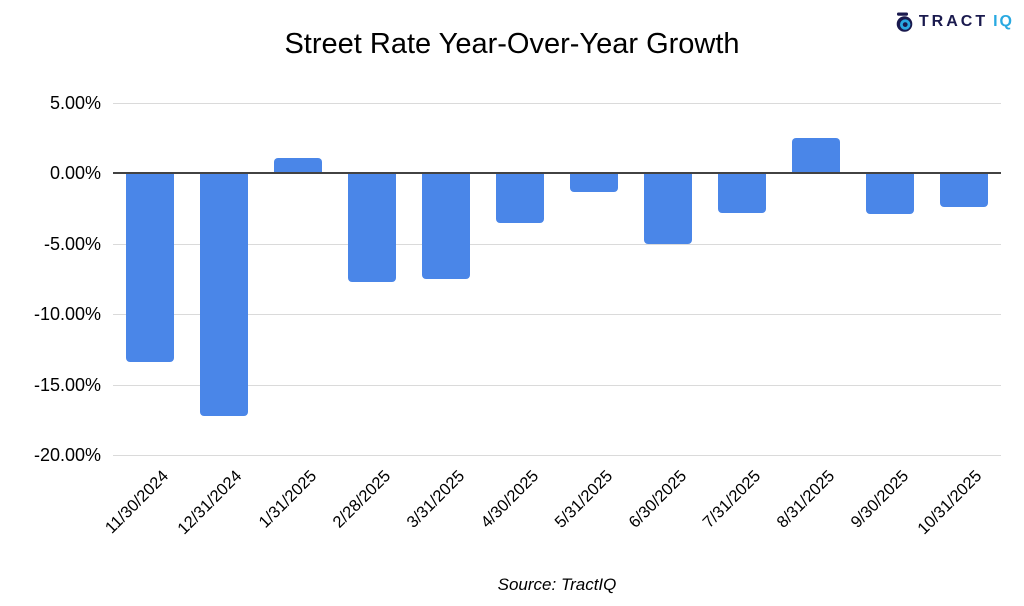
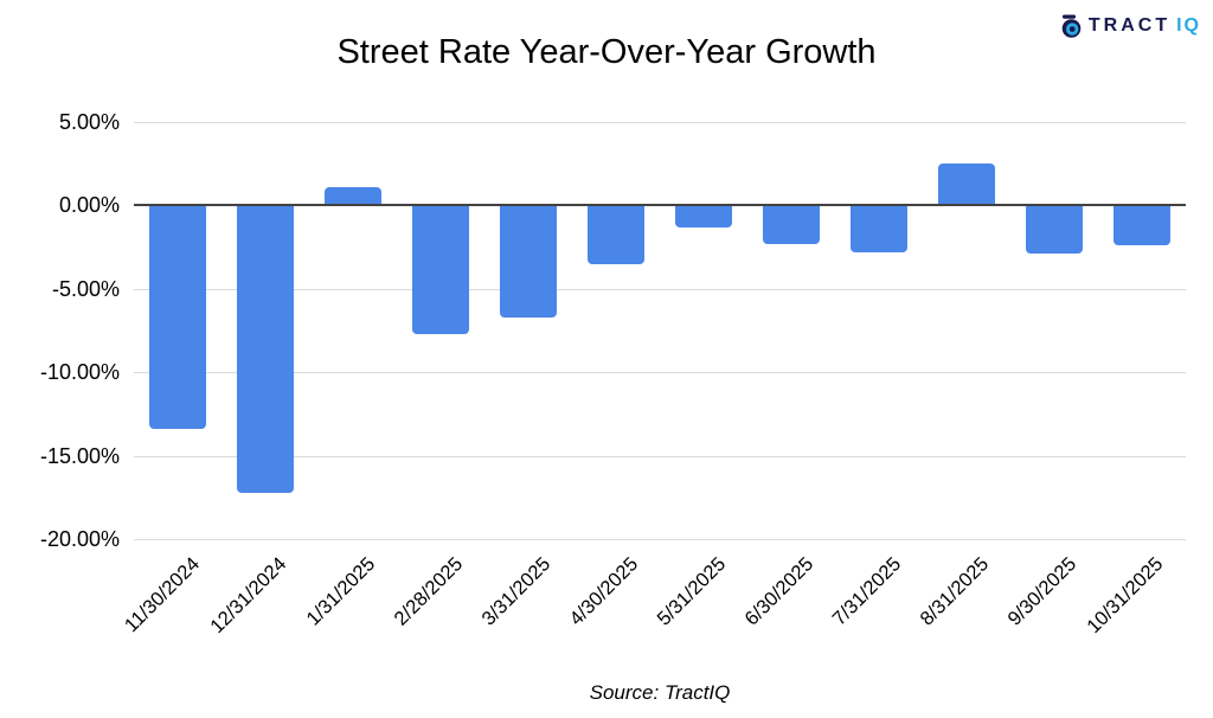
3/31/2025: -7.5% -> -6.7%
6/30/2025: -5.0% -> -2.3%
